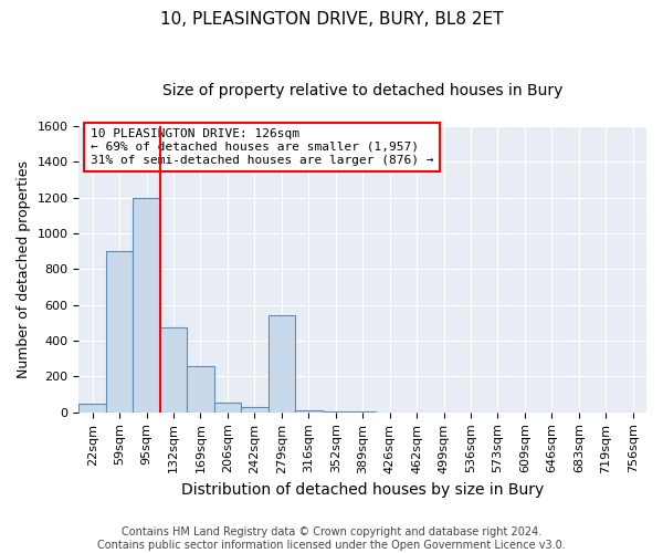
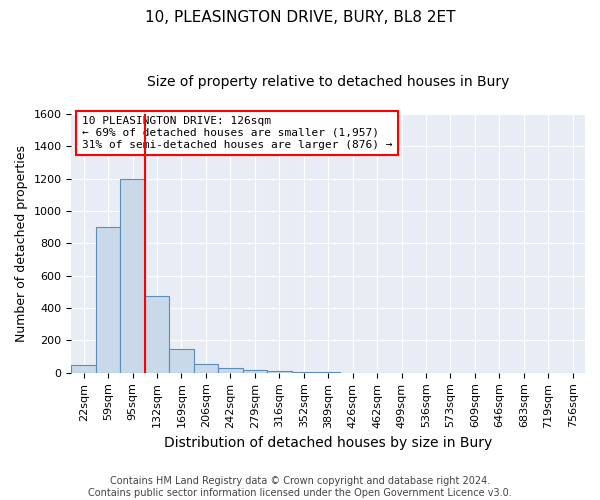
169sqm: 260 -> 150
279sqm: 540 -> 20
